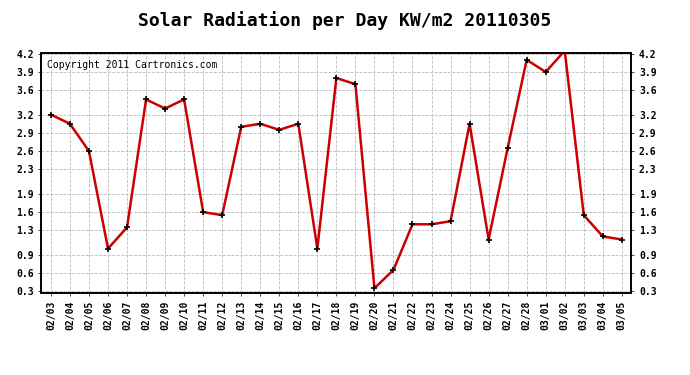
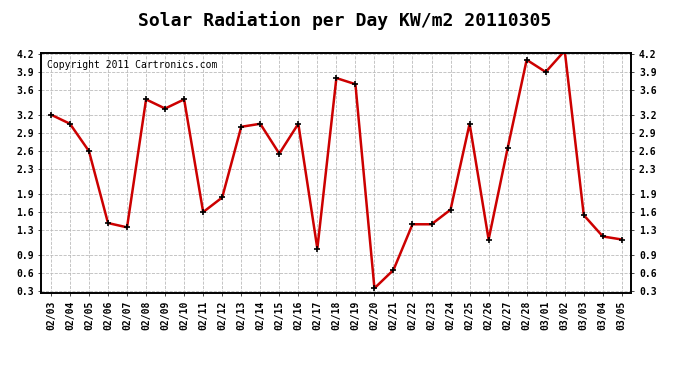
02/06: 1.00 -> 1.42
02/12: 1.55 -> 1.84
02/15: 2.95 -> 2.56
02/24: 1.45 -> 1.64
